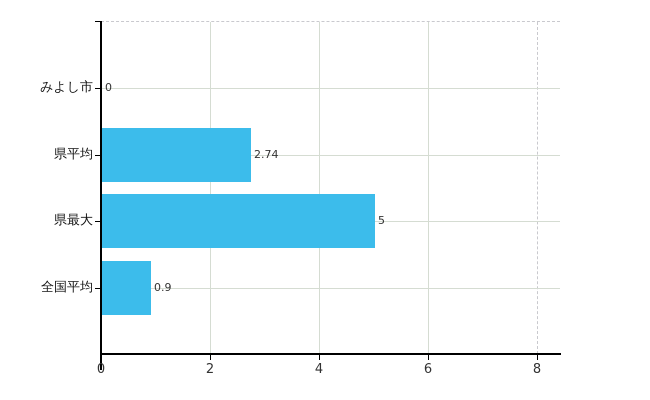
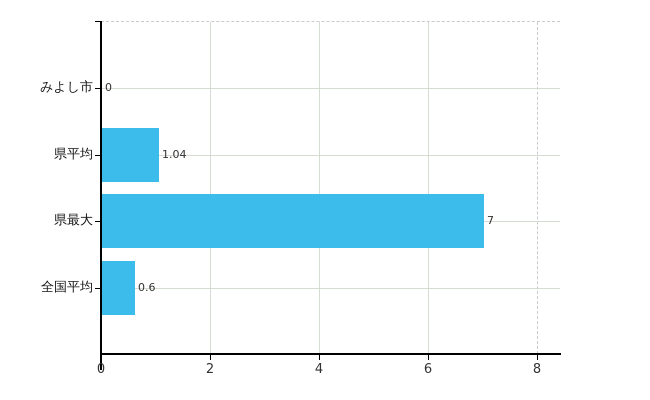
県平均: 2.74 -> 1.04
県最大: 5 -> 7
全国平均: 0.9 -> 0.6
